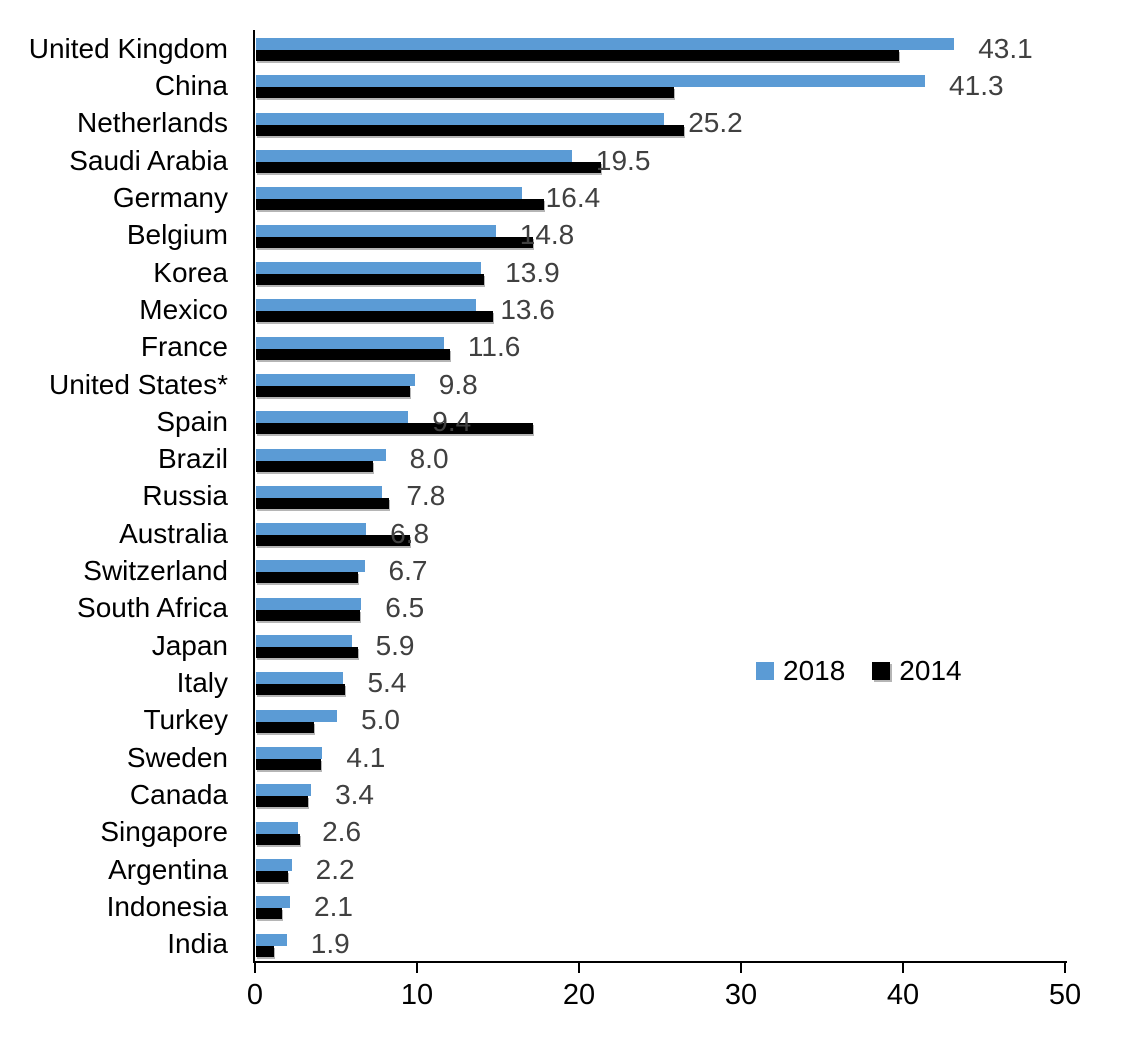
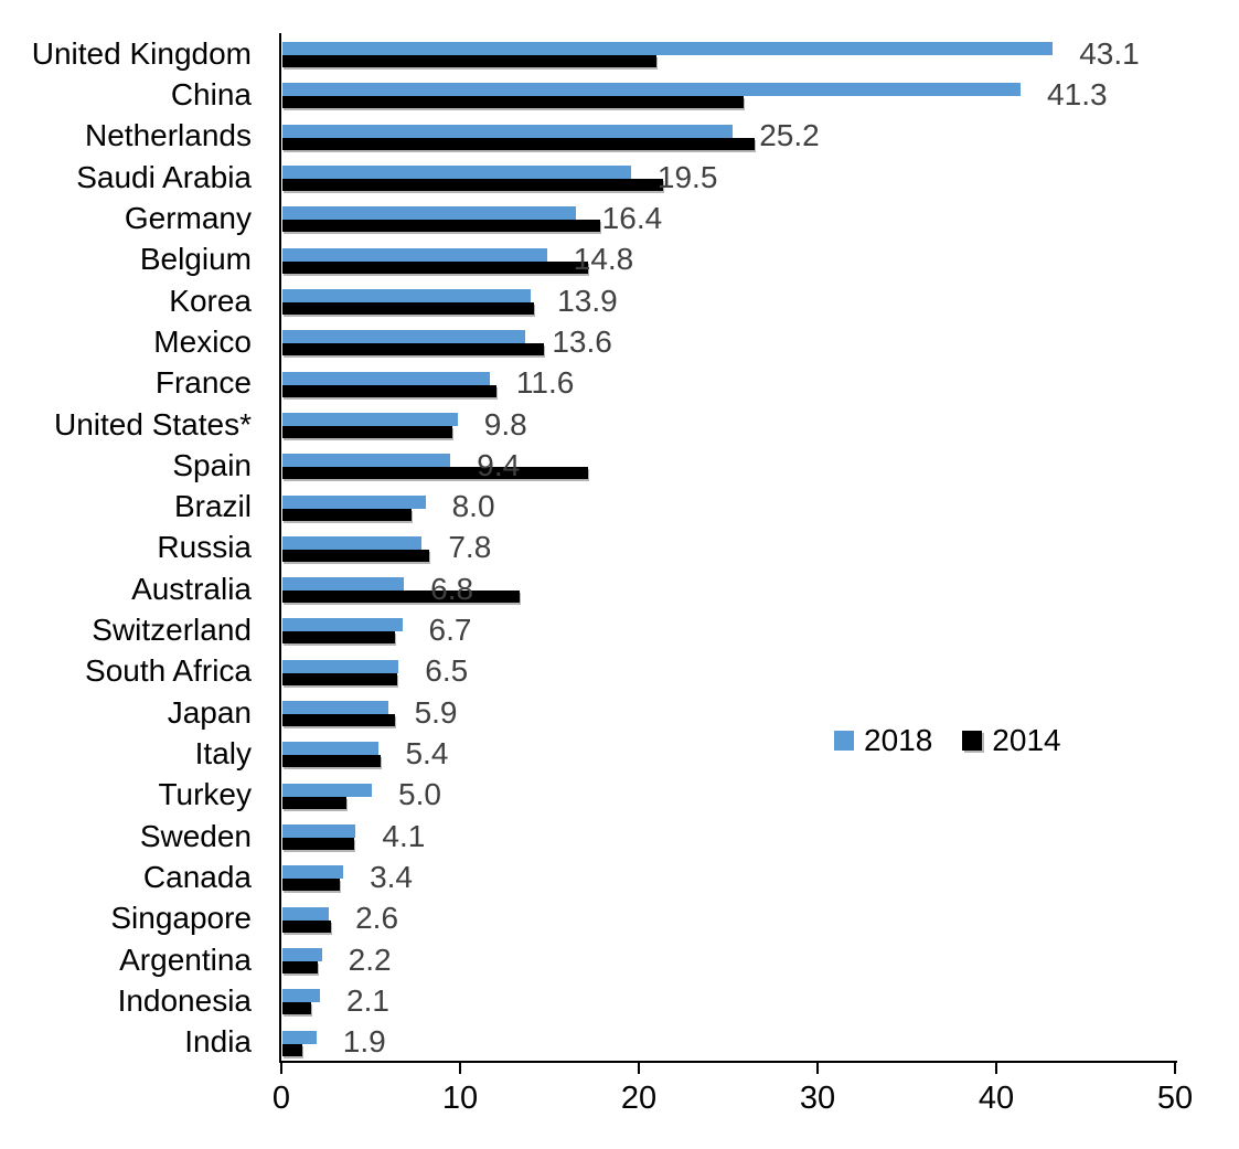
2014/United Kingdom: 39.7 -> 20.9
2014/Australia: 9.5 -> 13.3
